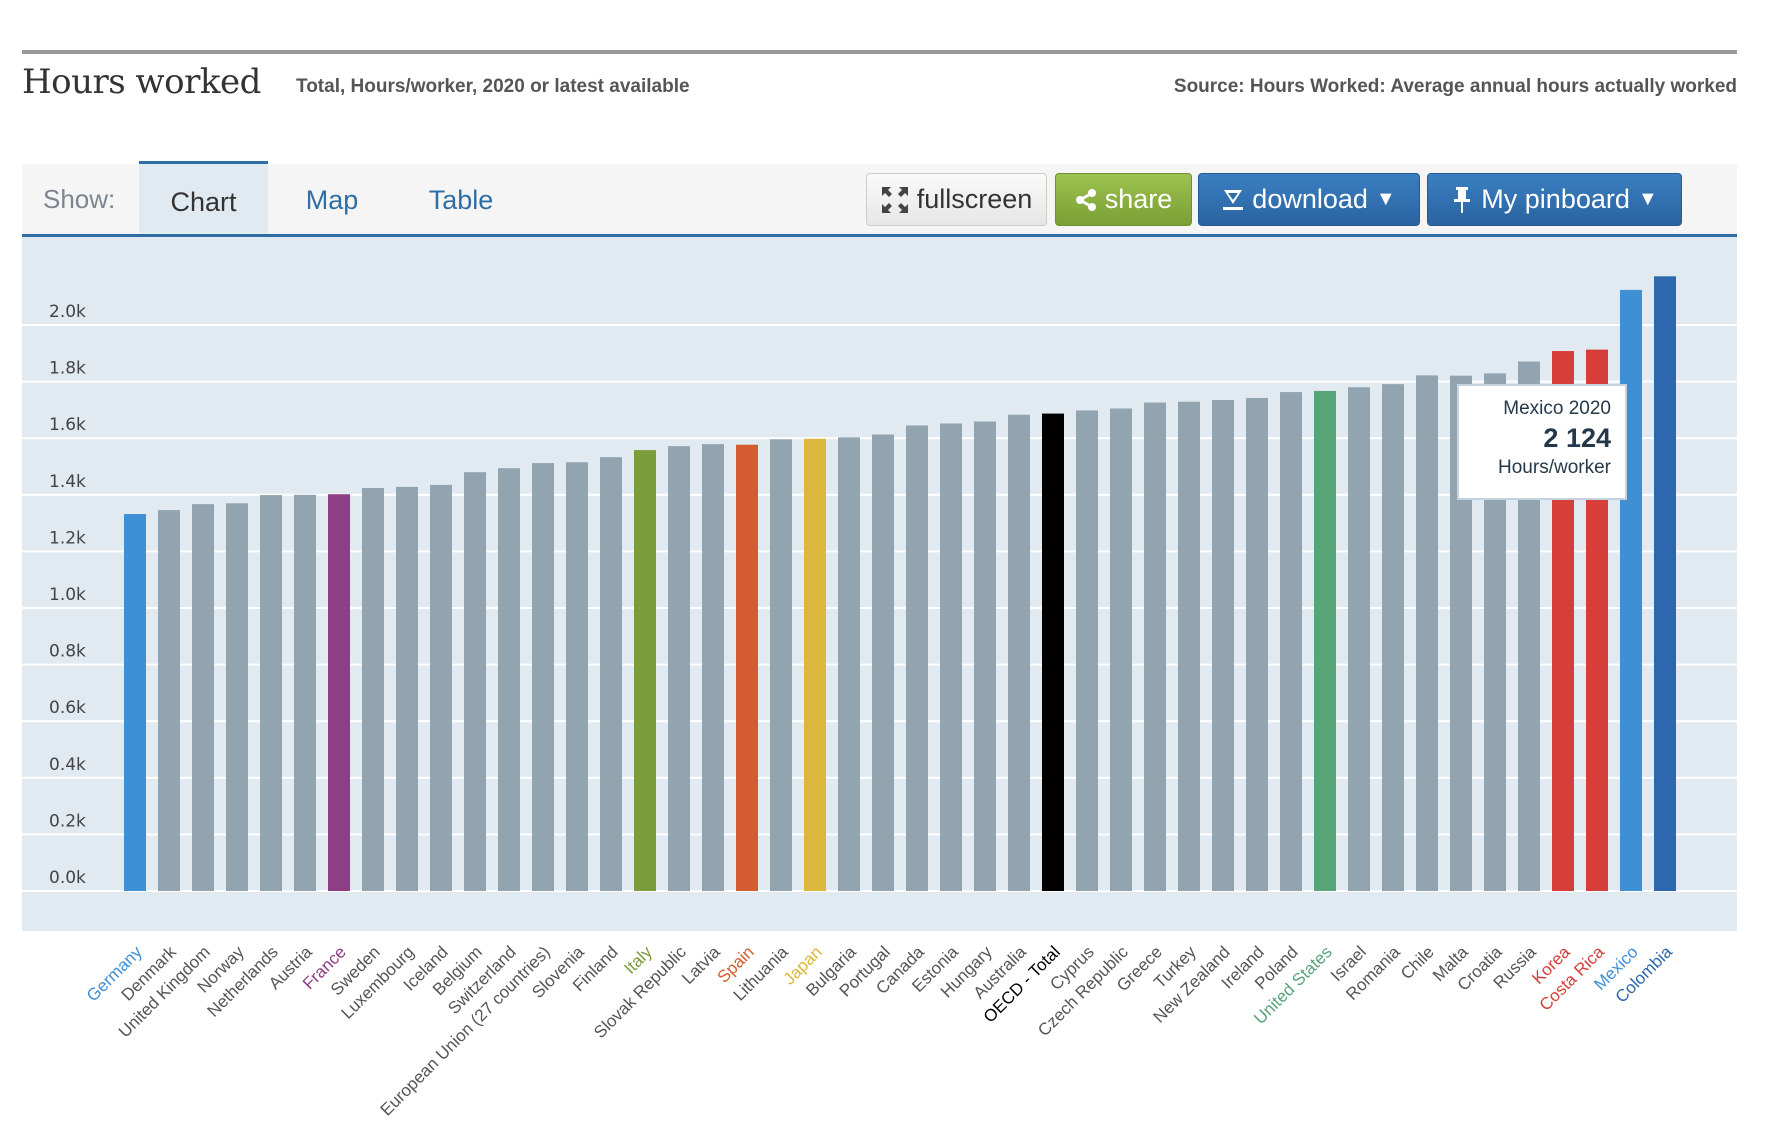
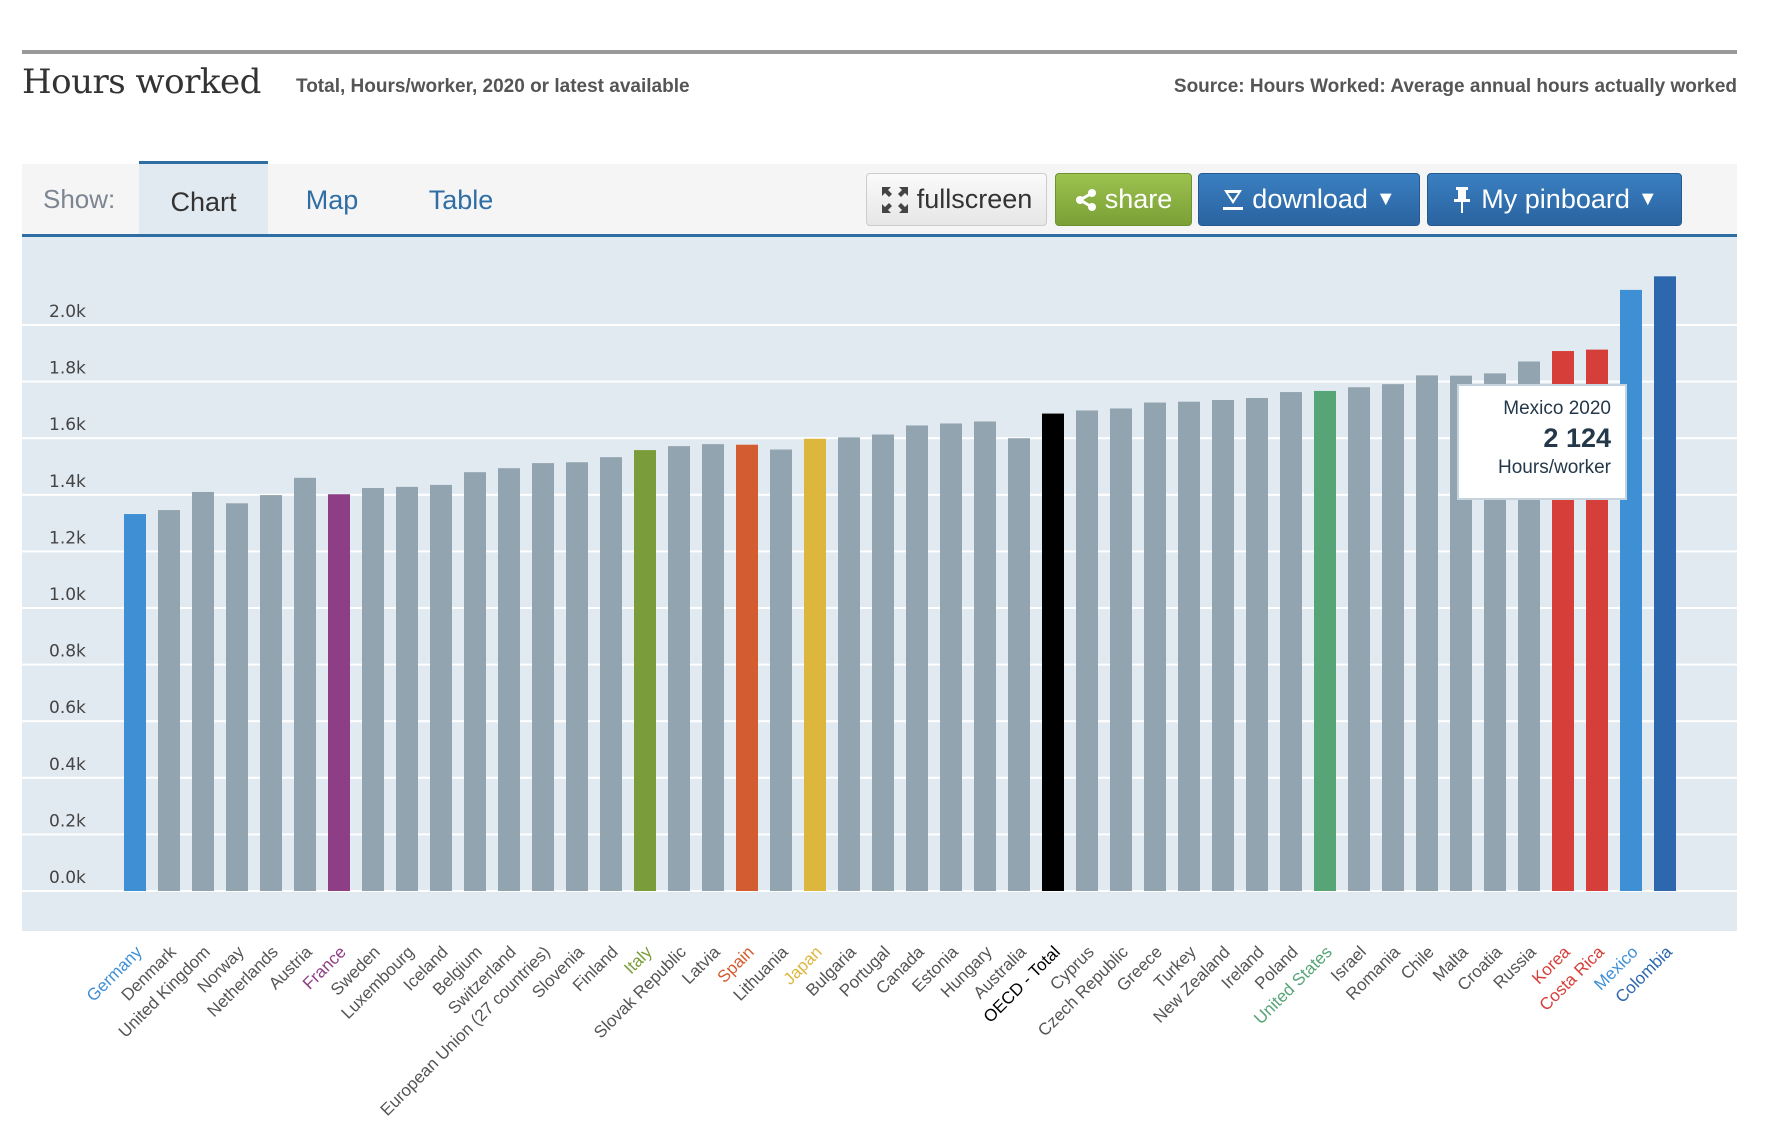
United Kingdom: 1.37k -> 1.41k
Austria: 1.40k -> 1.46k
Lithuania: 1.60k -> 1.56k
Australia: 1.68k -> 1.60k
